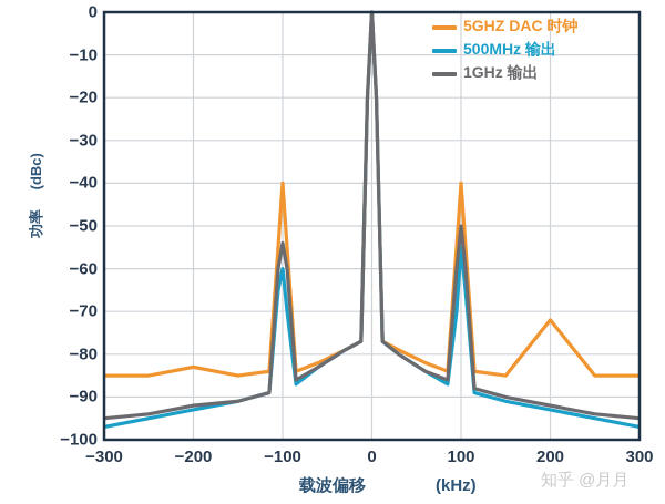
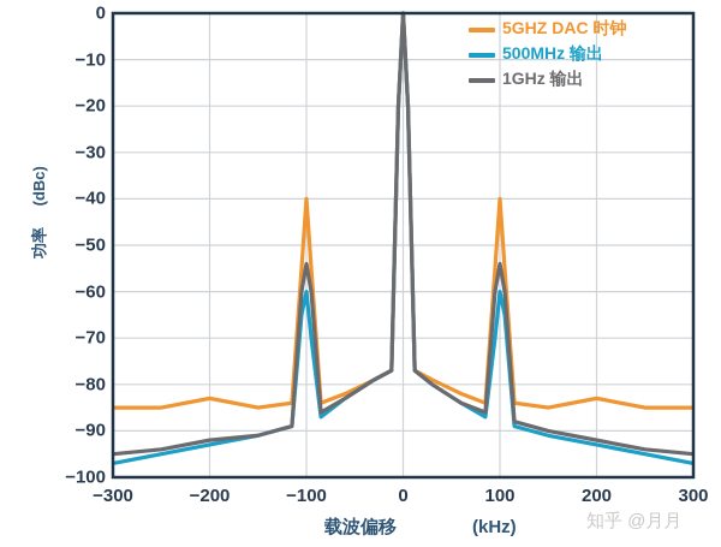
500MHz 输出/100: -55 -> -60
1GHz 输出/100: -50 -> -54
5GHZ DAC 时钟/200: -72 -> -83
